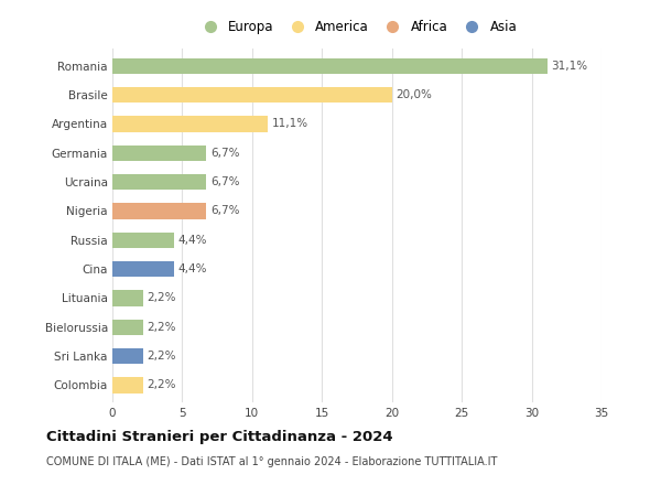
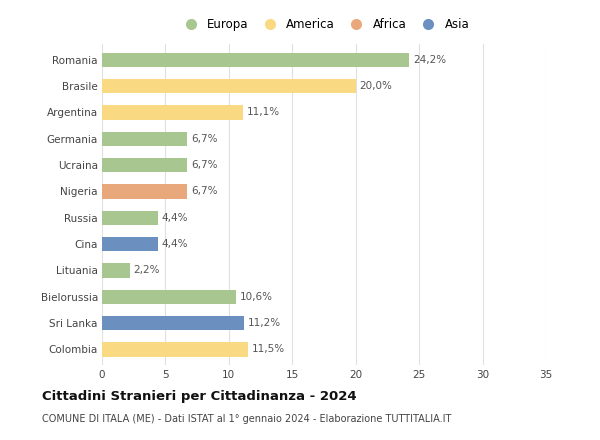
Romania: 31,1% -> 24,2%
Bielorussia: 2,2% -> 10,6%
Sri Lanka: 2,2% -> 11,2%
Colombia: 2,2% -> 11,5%
